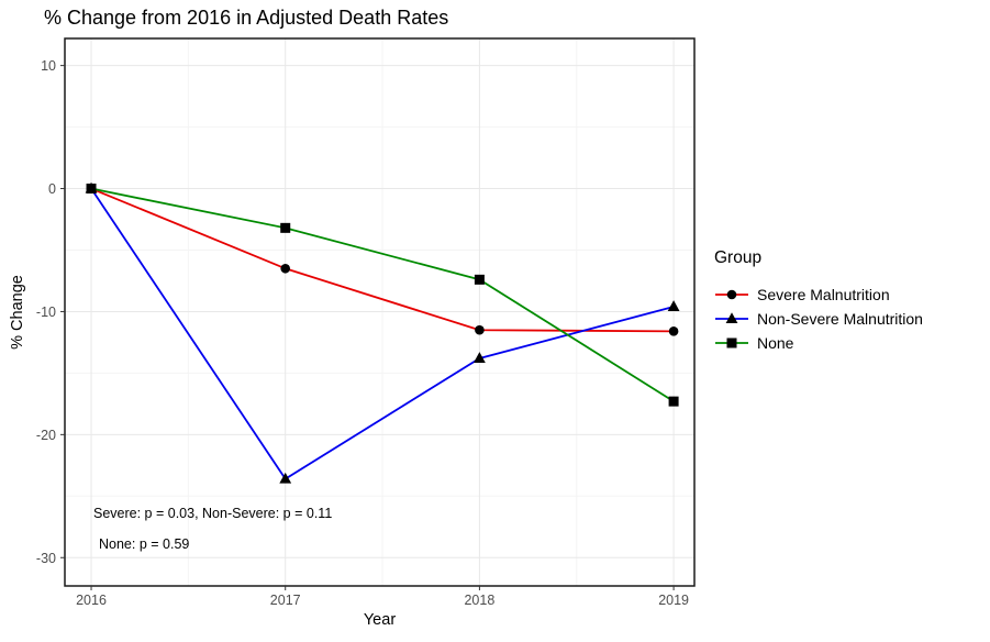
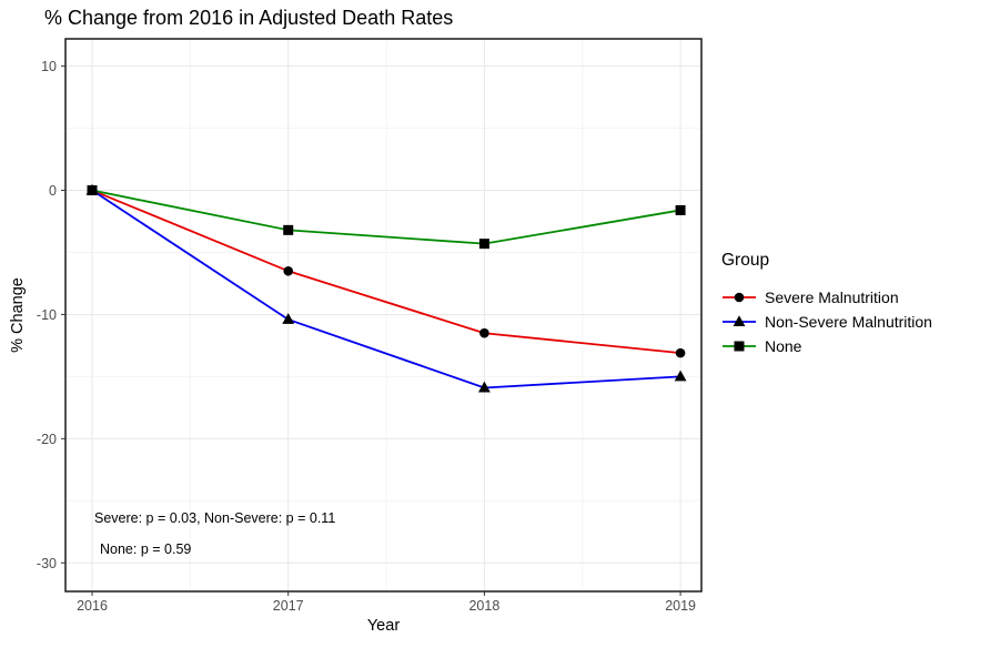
Non-Severe Malnutrition/2017: -23.6 -> -10.4
Non-Severe Malnutrition/2018: -13.8 -> -15.9
None/2018: -7.4 -> -4.3
Severe Malnutrition/2019: -11.6 -> -13.1
Non-Severe Malnutrition/2019: -9.6 -> -15.0
None/2019: -17.3 -> -1.6
